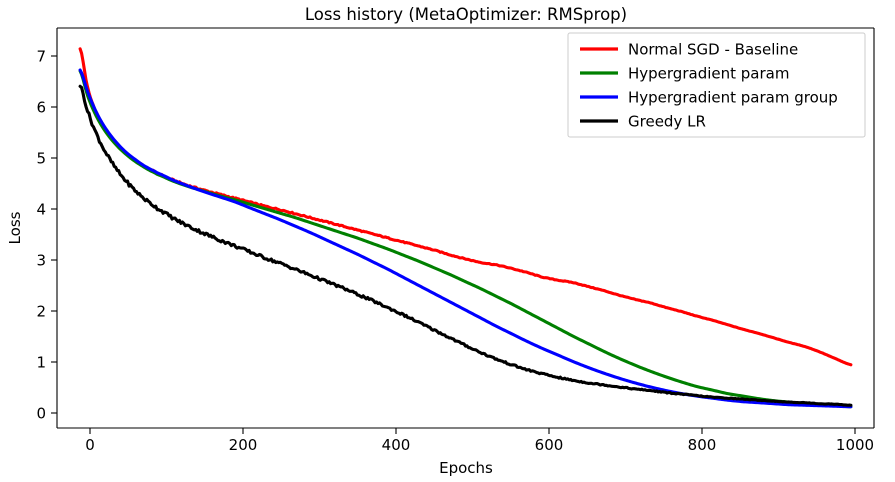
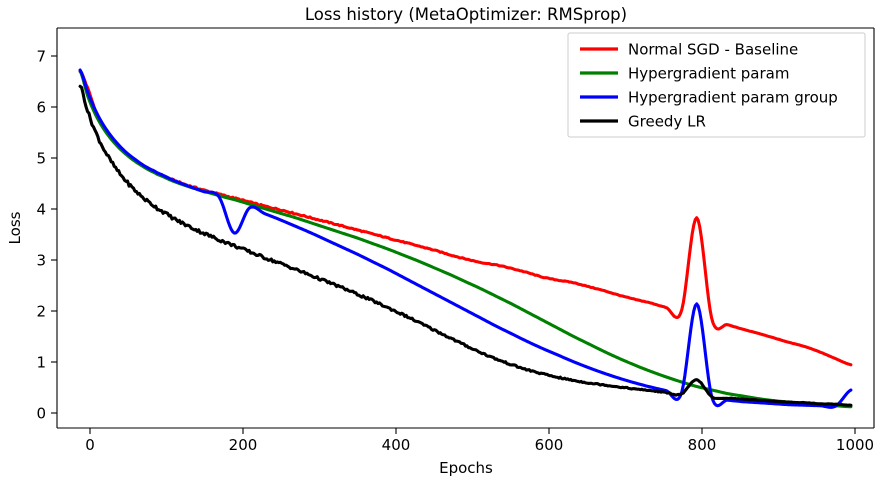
Normal SGD - Baseline/0: 7.2 -> 6.7
Hypergradient param group/200: 4.1 -> 3.5
Normal SGD - Baseline/800: 1.9 -> 3.8
Hypergradient param group/800: 0.3 -> 2.1
Greedy LR/800: 0.3 -> 0.6
Hypergradient param group/1000: 0.1 -> 0.4
